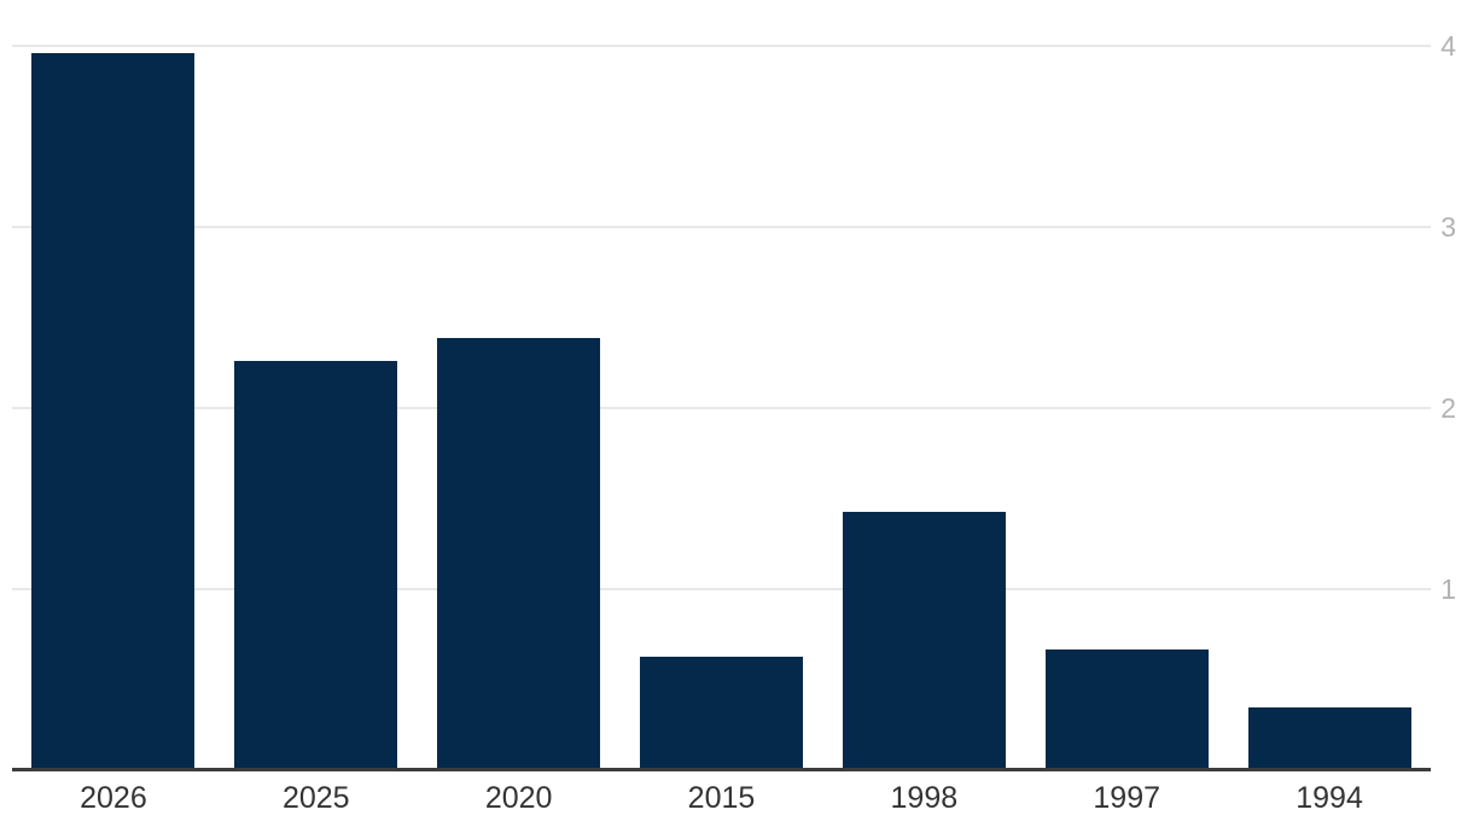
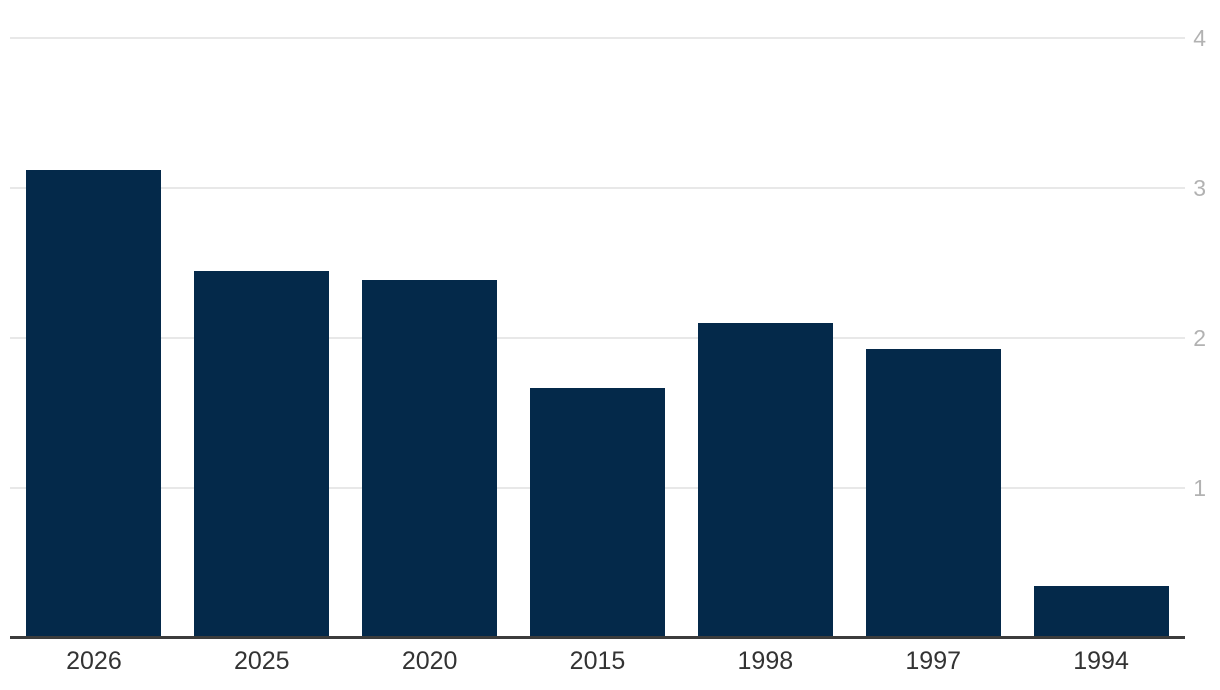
2026: 3.96 -> 3.12
2025: 2.26 -> 2.45
2015: 0.63 -> 1.67
1998: 1.43 -> 2.10
1997: 0.67 -> 1.93
